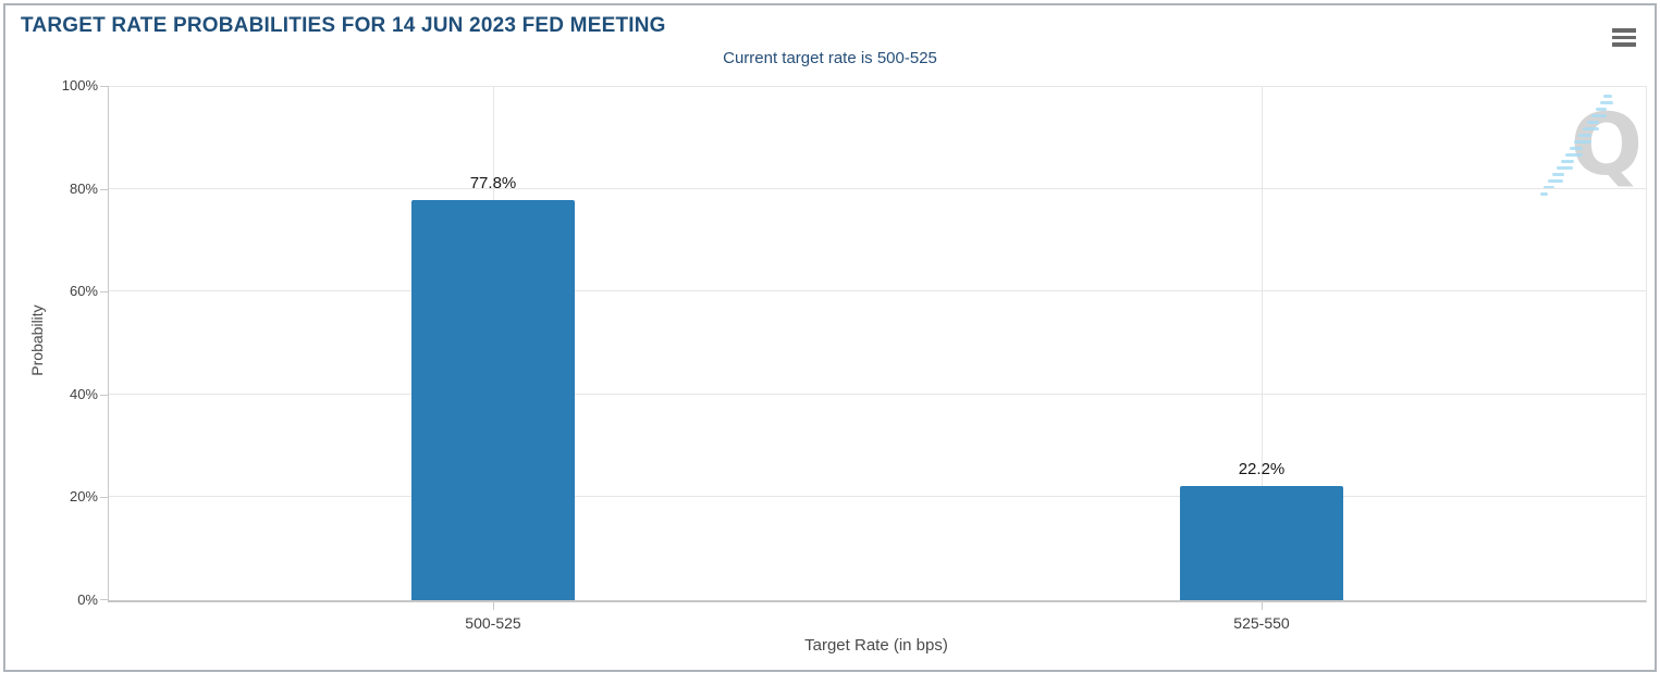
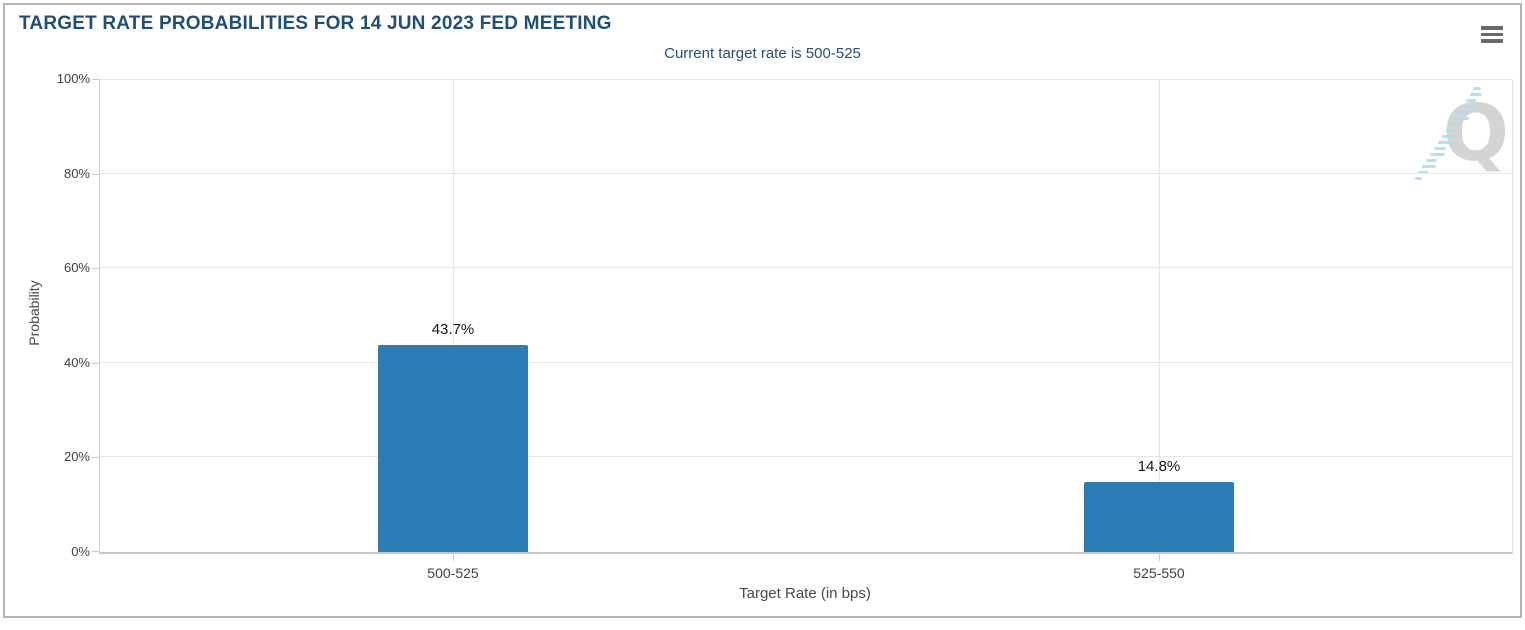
500-525: 77.8% -> 43.7%
525-550: 22.2% -> 14.8%
